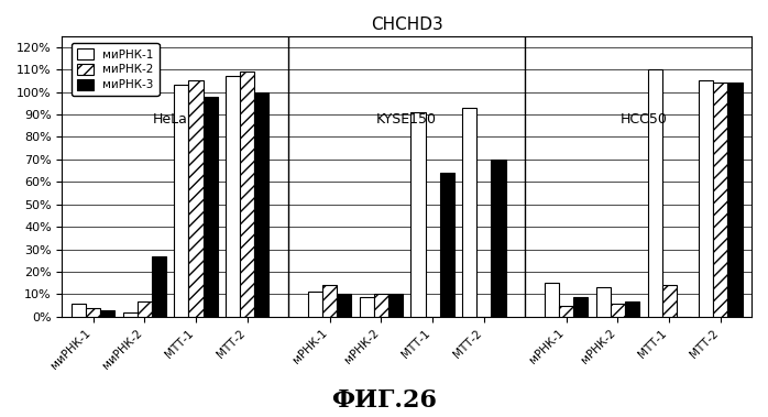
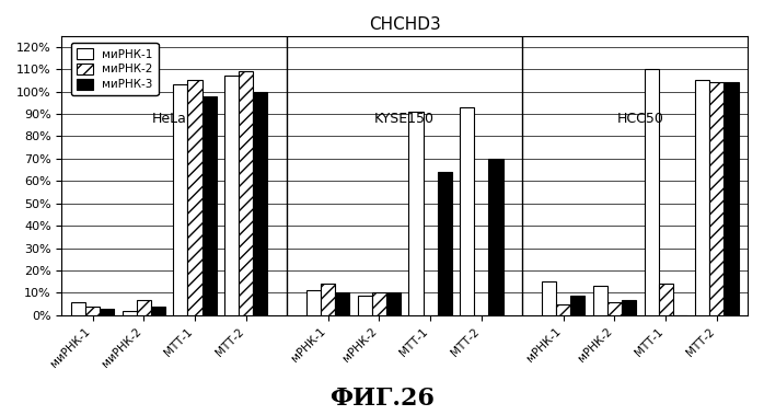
миРНК-3/миРНК-2: 27% -> 4%
